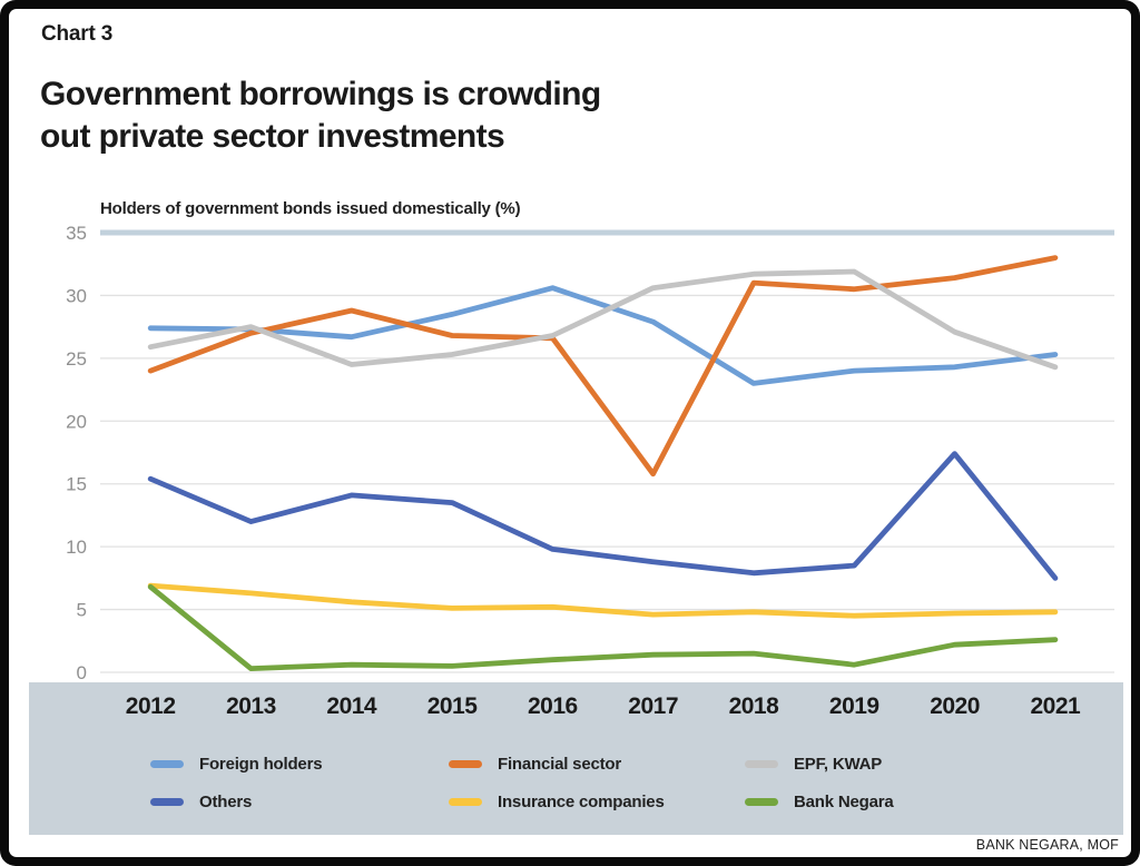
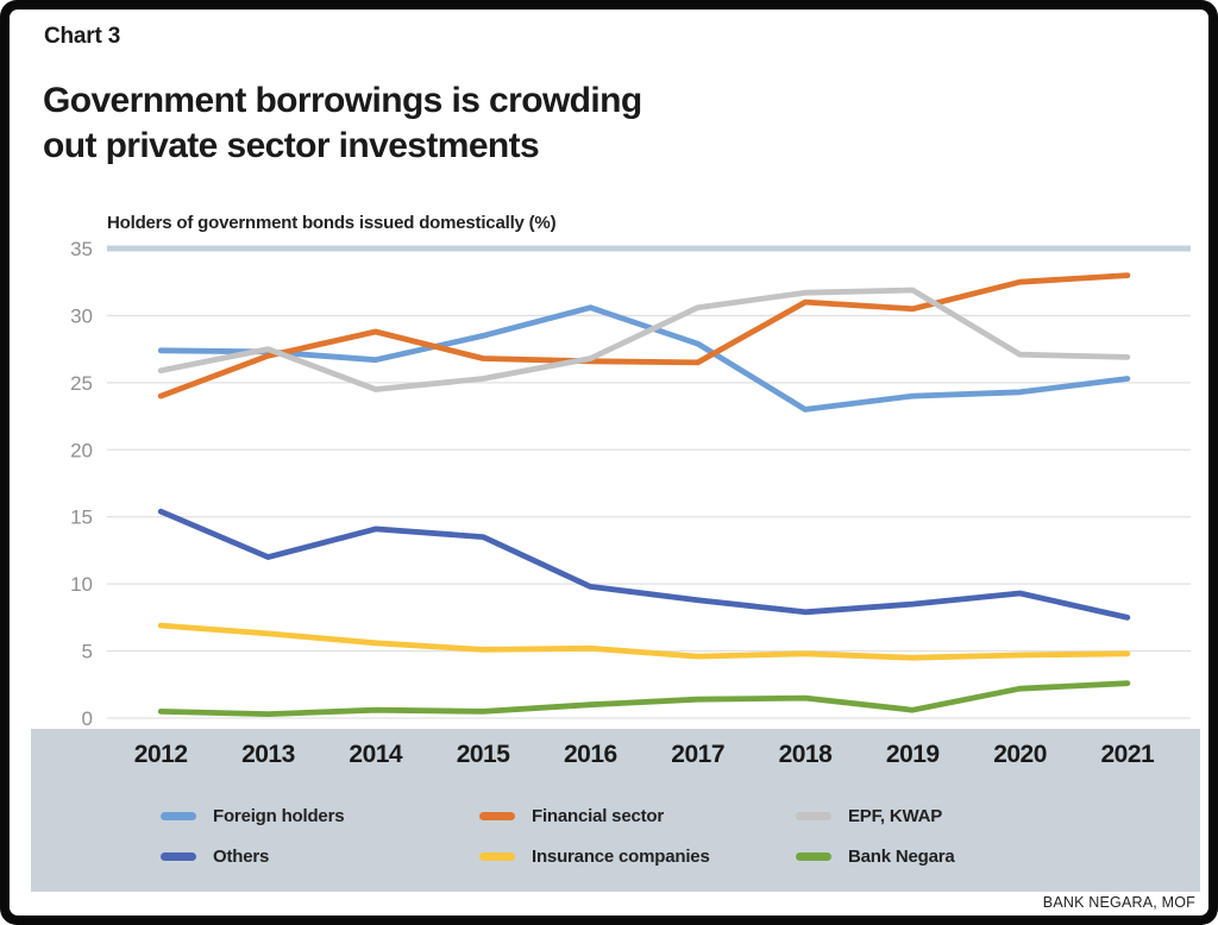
Bank Negara/2012: 6.8 -> 0.5
Financial sector/2017: 15.8 -> 26.5
Financial sector/2020: 31.4 -> 32.5
Others/2020: 17.4 -> 9.3
EPF, KWAP/2021: 24.3 -> 26.9
